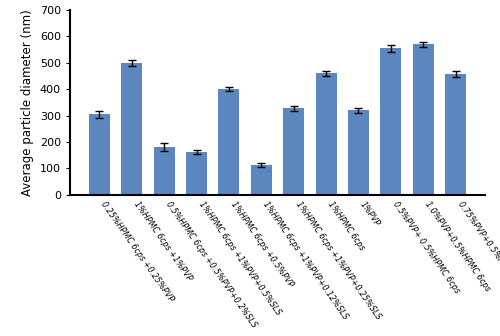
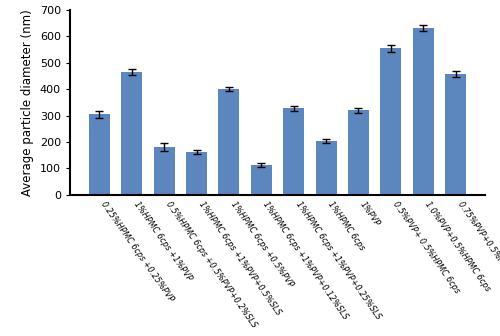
1%HPMC 6cps +1%PVP: 500 -> 465
1%HPMC 6cps: 460 -> 204
1.0%PVP+0.5%HPMC 6cps: 570 -> 632
